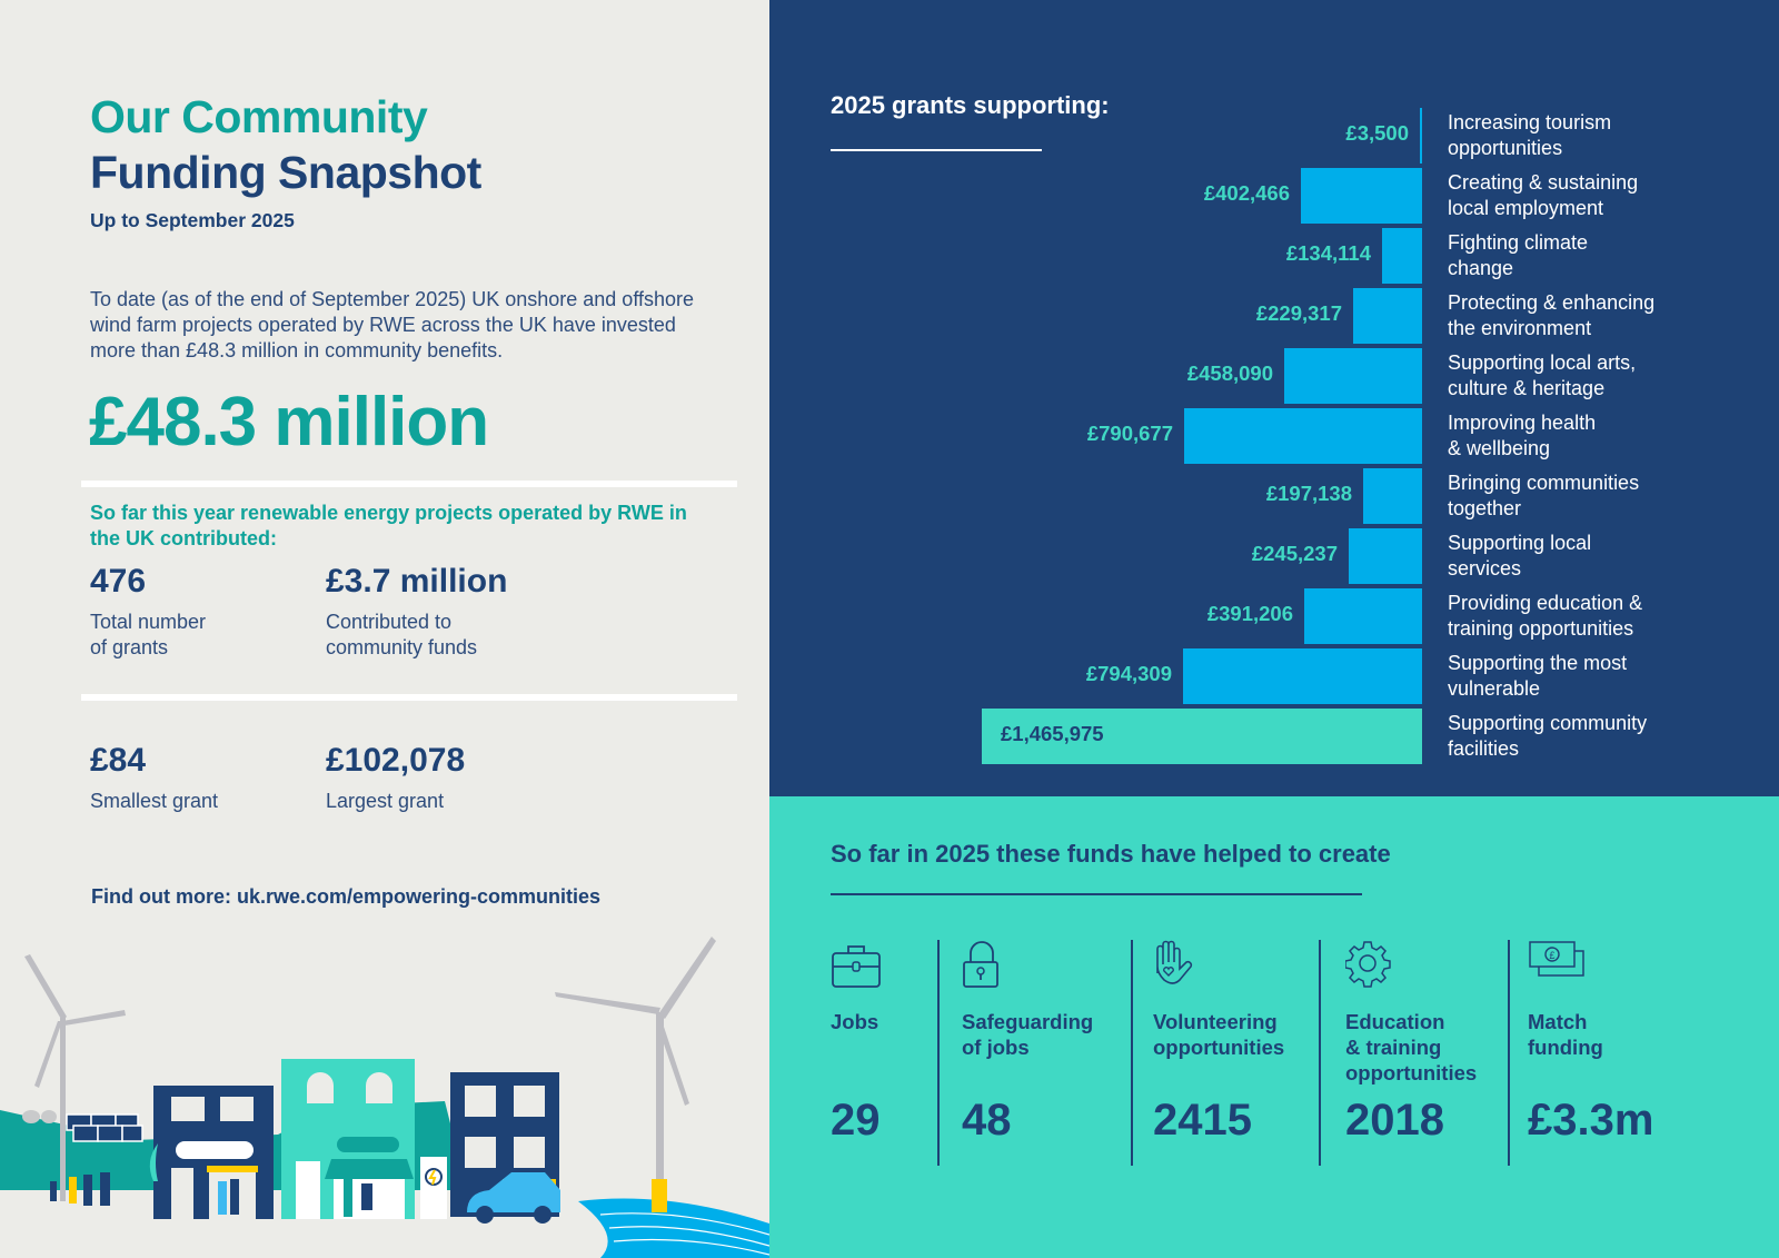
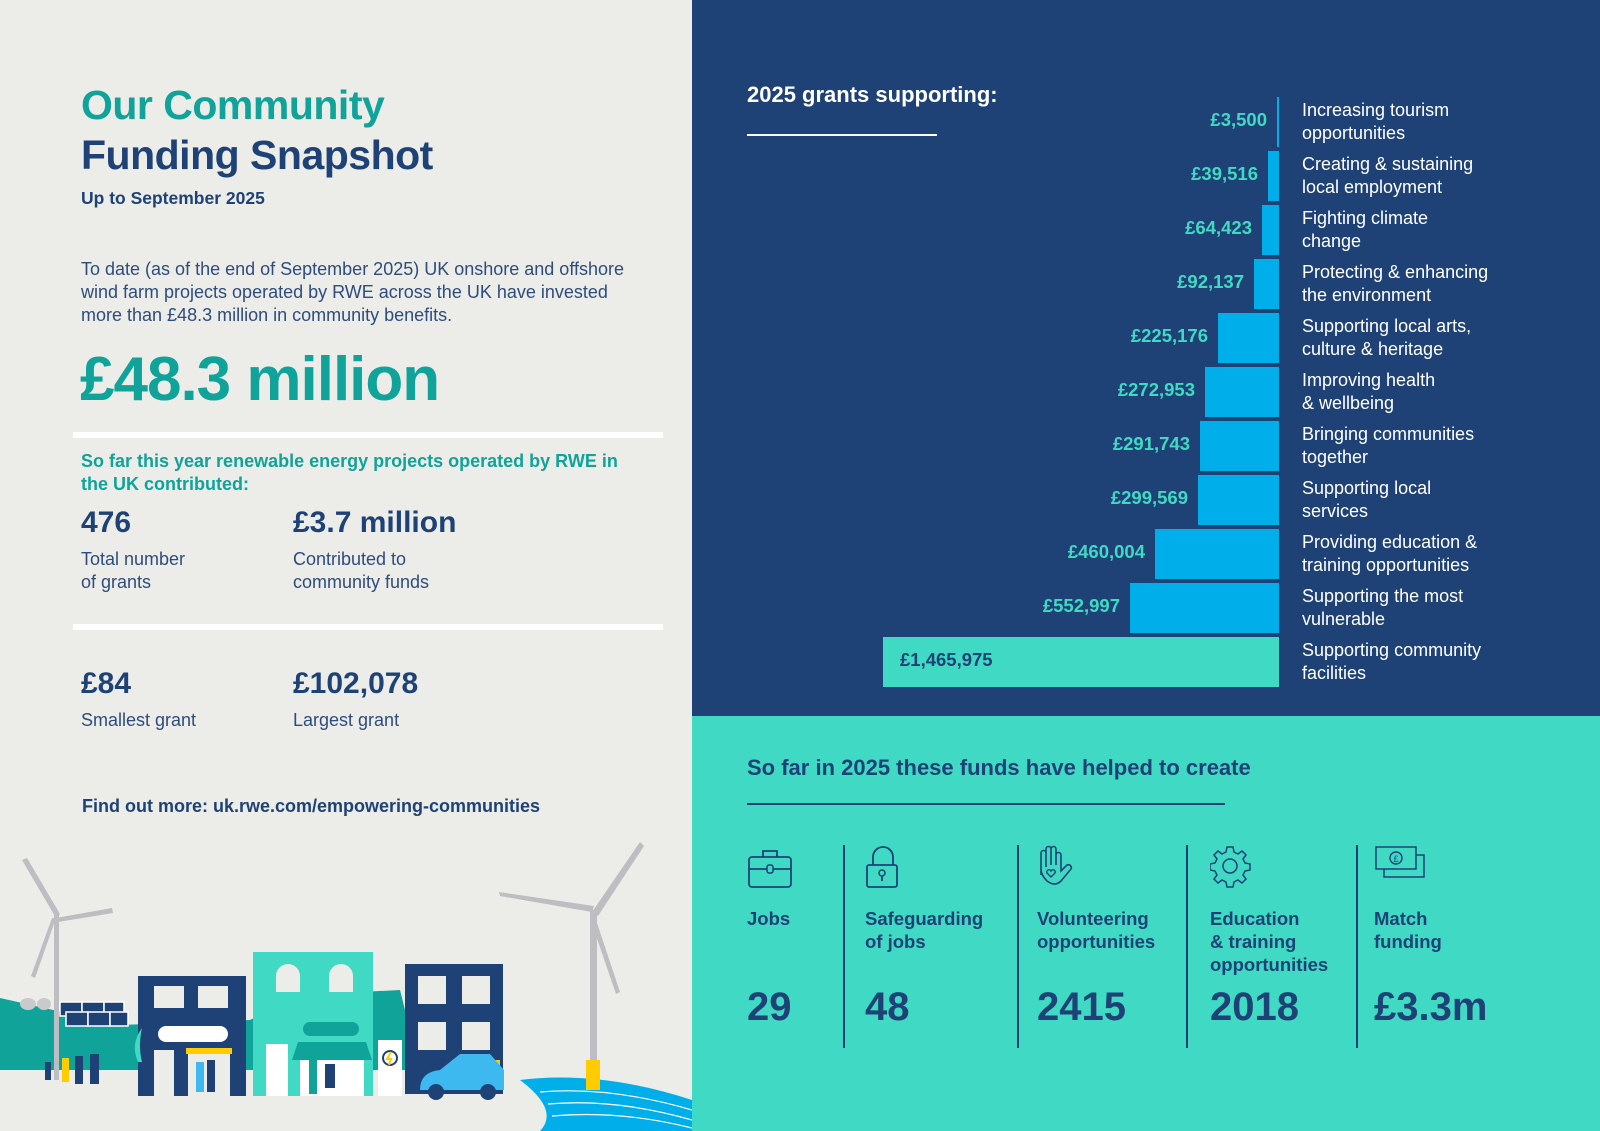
Creating & sustaining local employment: £402,466 -> £39,516
Fighting climate change: £134,114 -> £64,423
Protecting & enhancing the environment: £229,317 -> £92,137
Supporting local arts, culture & heritage: £458,090 -> £225,176
Improving health & wellbeing: £790,677 -> £272,953
Bringing communities together: £197,138 -> £291,743
Supporting local services: £245,237 -> £299,569
Providing education & training opportunities: £391,206 -> £460,004
Supporting the most vulnerable: £794,309 -> £552,997
